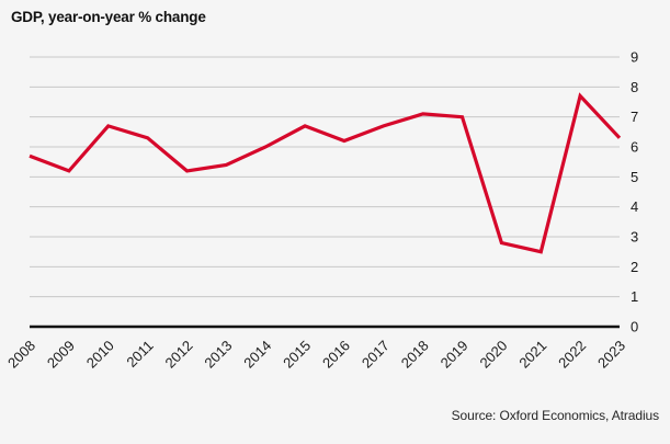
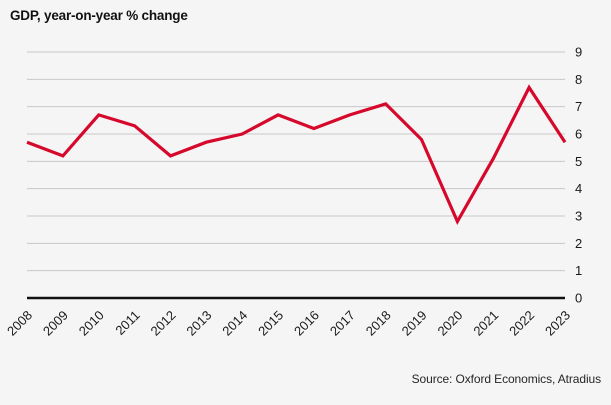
2013: 5.4 -> 5.7
2019: 7.0 -> 5.8
2021: 2.5 -> 5.1
2023: 6.3 -> 5.7
